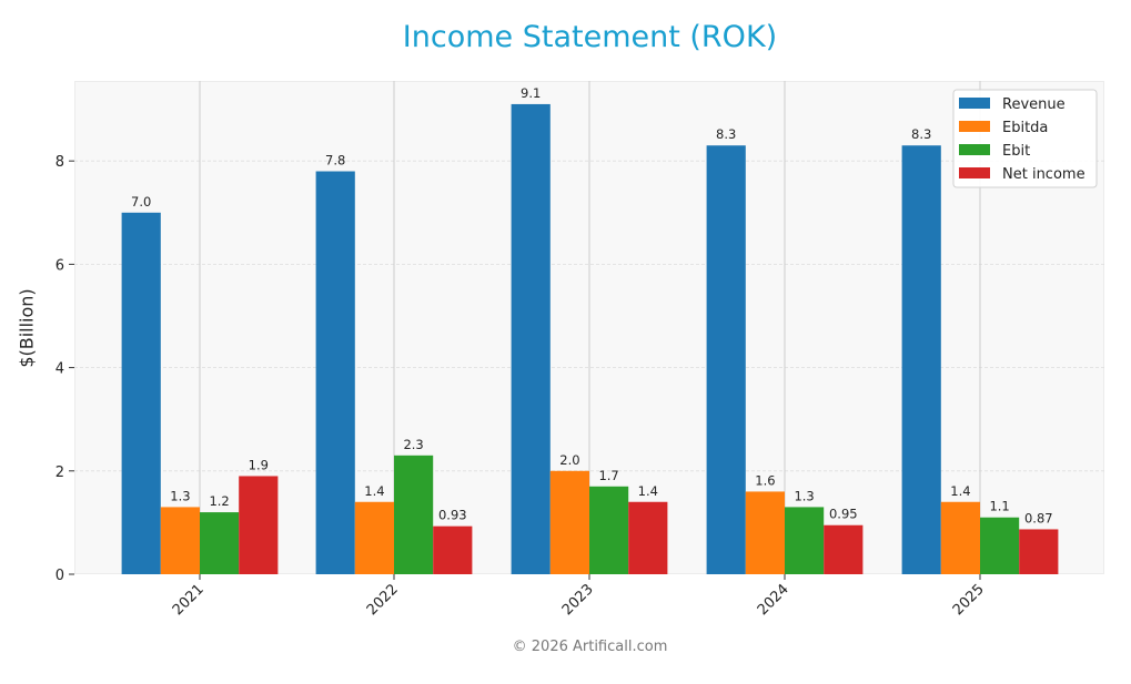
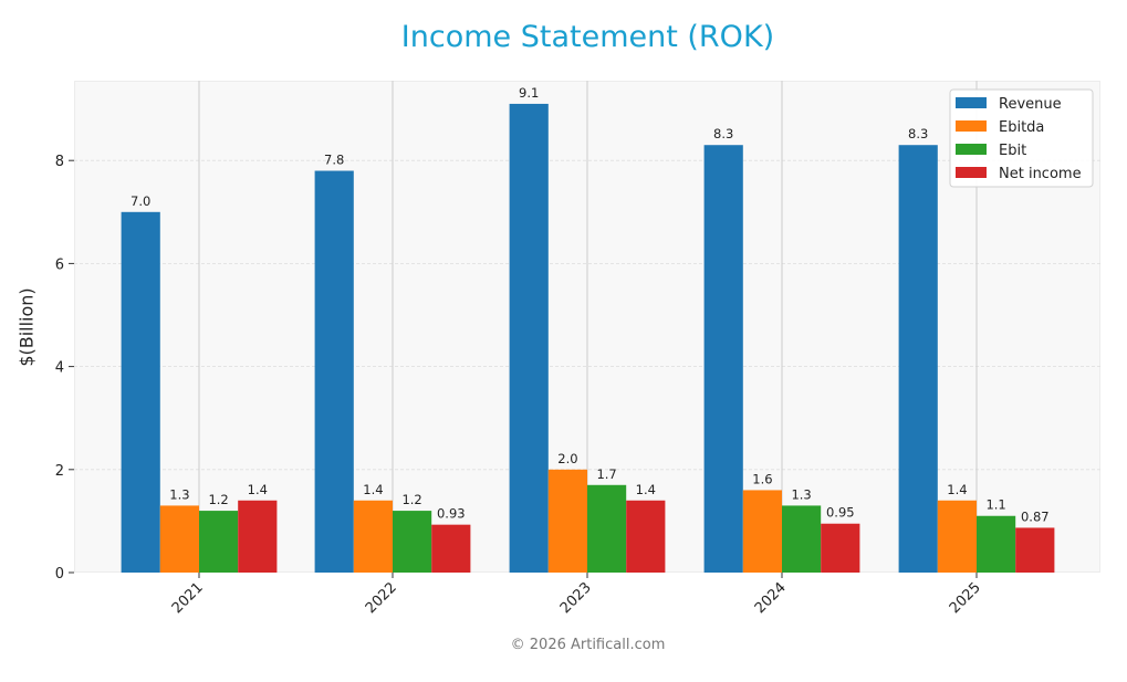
Net income/2021: 1.9 -> 1.4
Ebit/2022: 2.3 -> 1.2
